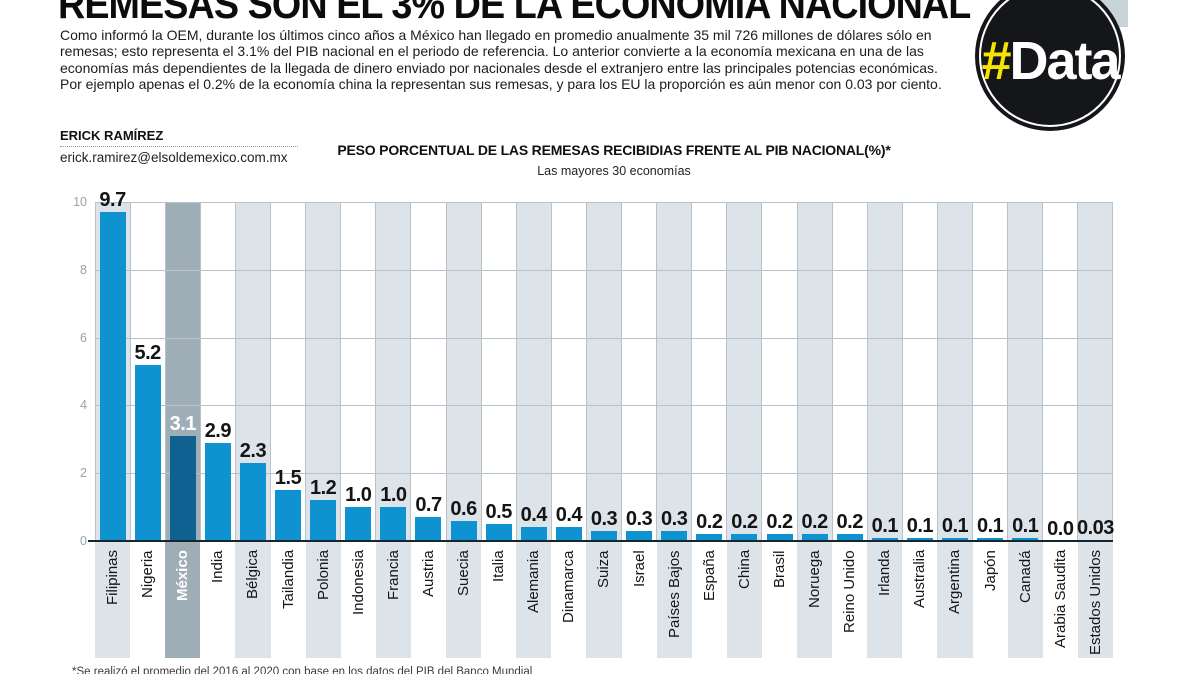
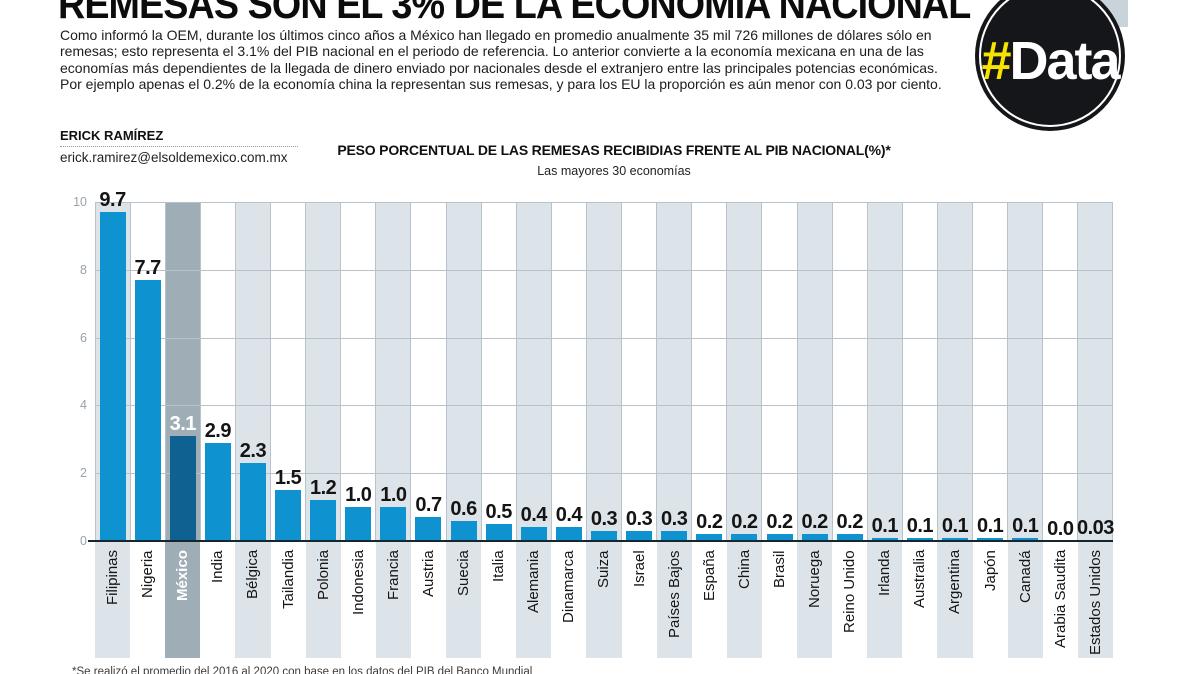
Nigeria: 5.2 -> 7.7
